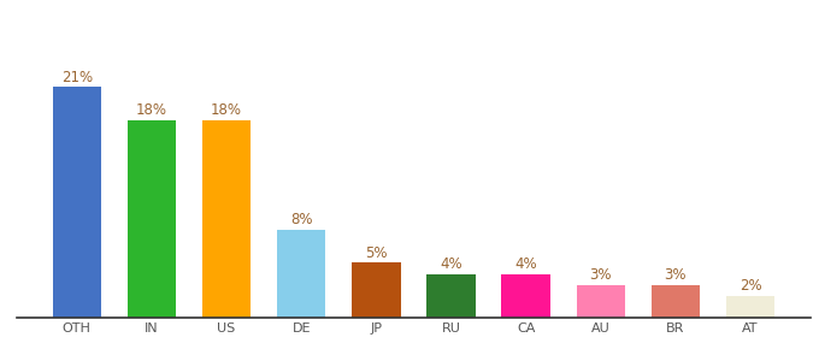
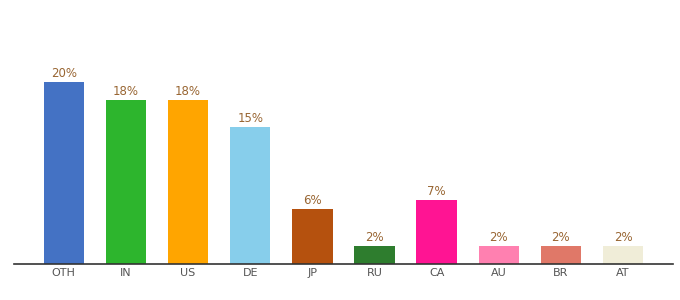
OTH: 21% -> 20%
DE: 8% -> 15%
JP: 5% -> 6%
RU: 4% -> 2%
CA: 4% -> 7%
AU: 3% -> 2%
BR: 3% -> 2%
